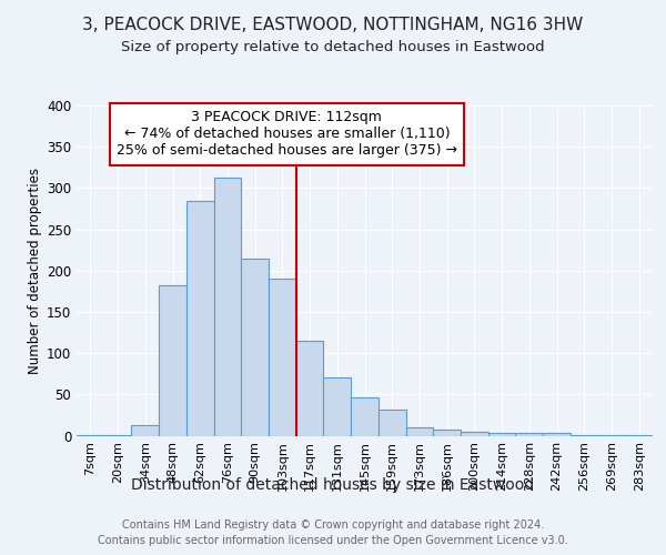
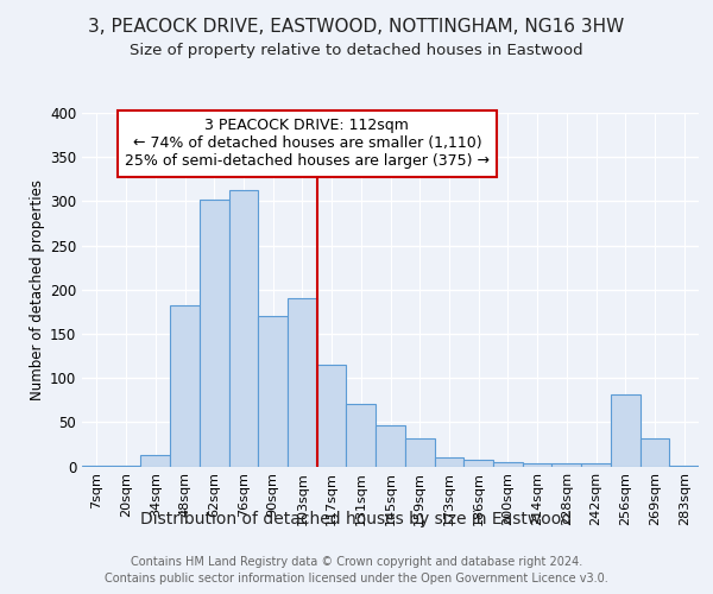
62sqm: 285 -> 302
90sqm: 215 -> 170
256sqm: 1 -> 82
269sqm: 1 -> 32
